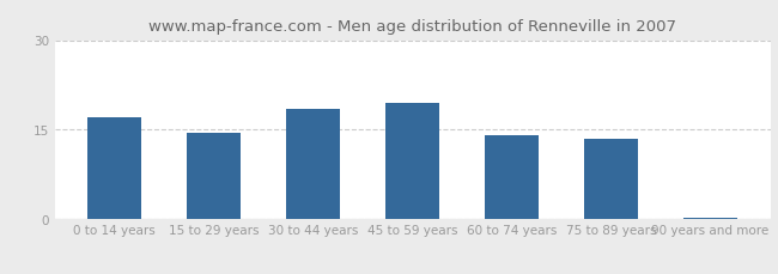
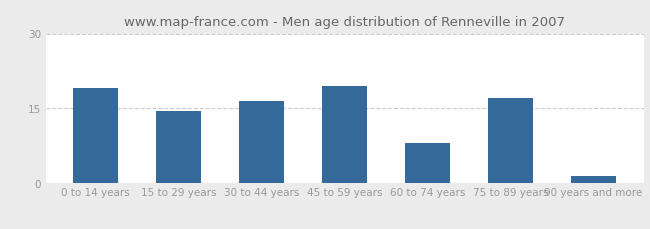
0 to 14 years: 17.0 -> 19.0
30 to 44 years: 18.5 -> 16.5
60 to 74 years: 14.0 -> 8.0
75 to 89 years: 13.5 -> 17.0
90 years and more: 0.3 -> 1.5
